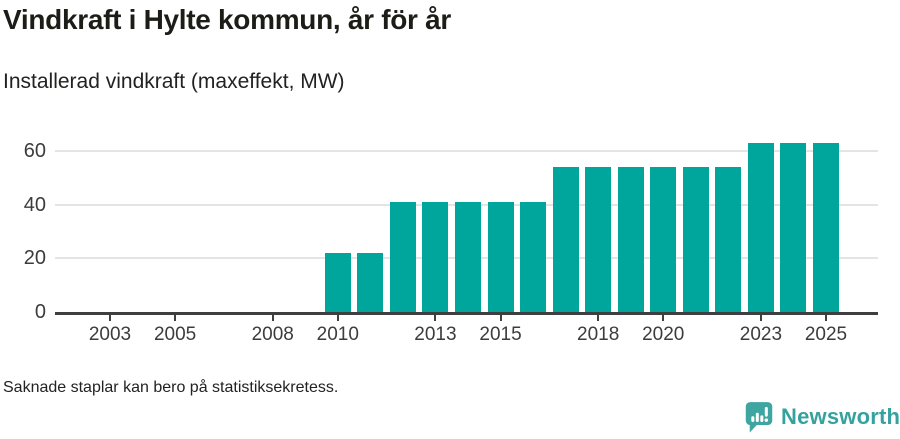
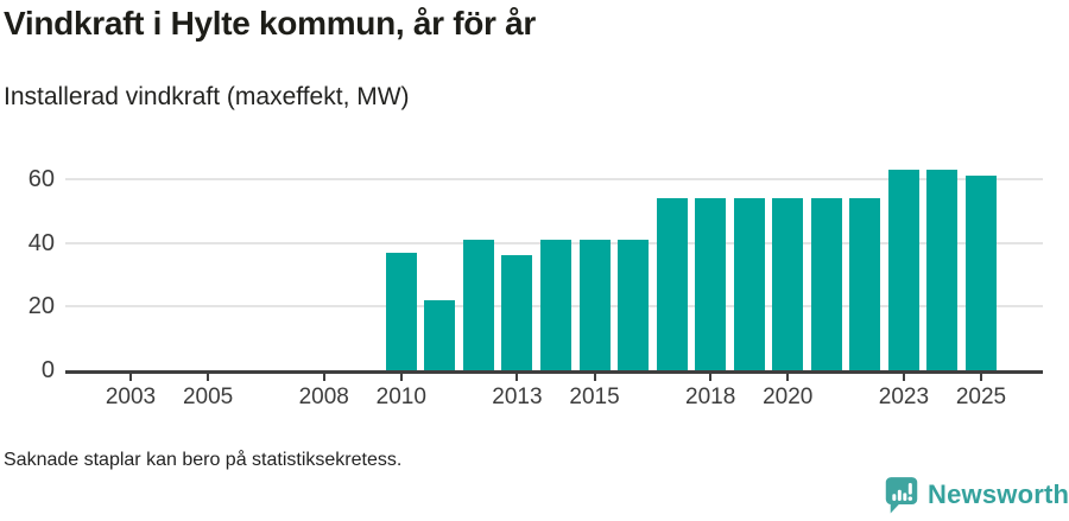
2010: 22 -> 37
2013: 41 -> 36
2025: 63 -> 61
